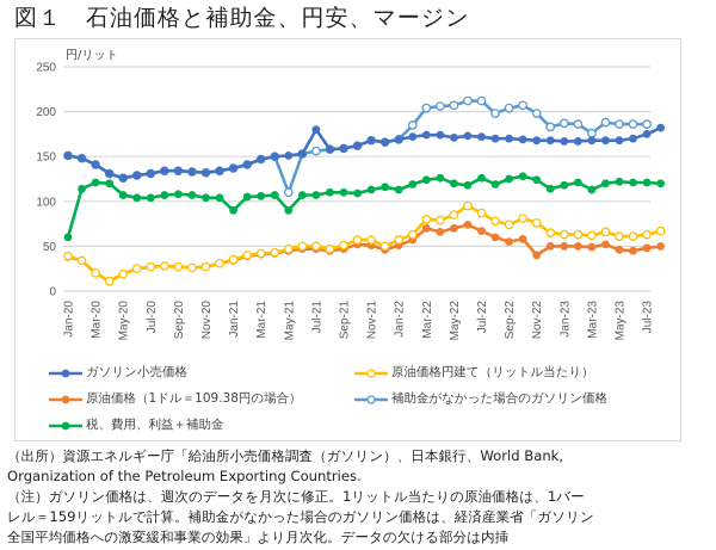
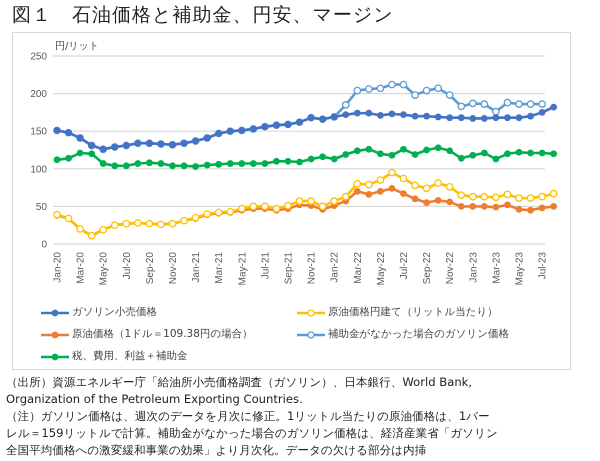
税、費用、利益＋補助金/Jan-20: 60 -> 110
税、費用、利益＋補助金/Jan-21: 90 -> 100
補助金がなかった場合のガソリン価格/May-21: 110 -> 150
税、費用、利益＋補助金/May-21: 90 -> 110
ガソリン小売価格/Jul-21: 180 -> 160
原油価格（1ドル＝109.38円の場合）/Nov-22: 40 -> 60
